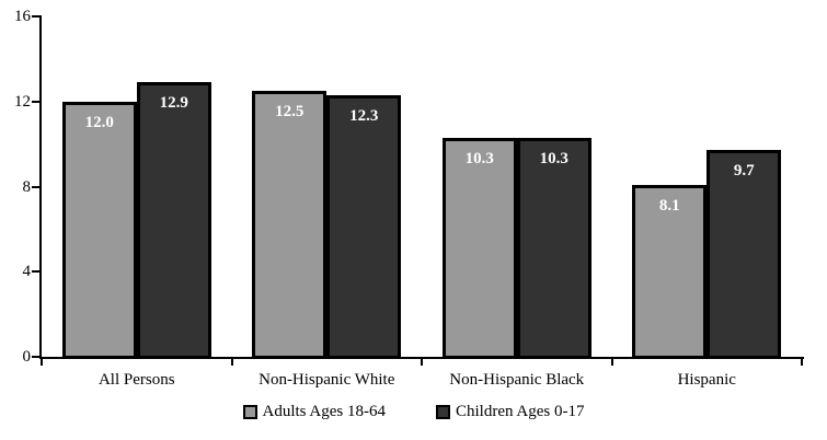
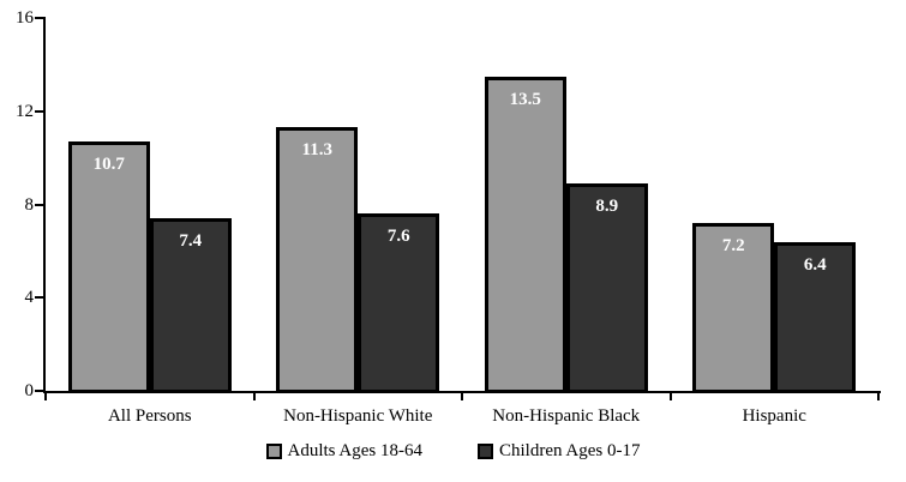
Adults Ages 18-64/All Persons: 12.0 -> 10.7
Children Ages 0-17/All Persons: 12.9 -> 7.4
Adults Ages 18-64/Non-Hispanic White: 12.5 -> 11.3
Children Ages 0-17/Non-Hispanic White: 12.3 -> 7.6
Adults Ages 18-64/Non-Hispanic Black: 10.3 -> 13.5
Children Ages 0-17/Non-Hispanic Black: 10.3 -> 8.9
Adults Ages 18-64/Hispanic: 8.1 -> 7.2
Children Ages 0-17/Hispanic: 9.7 -> 6.4
